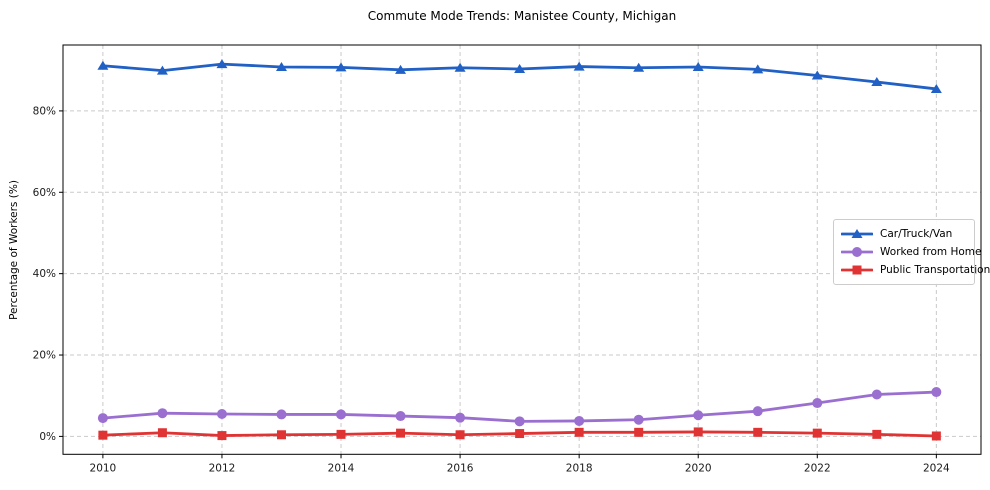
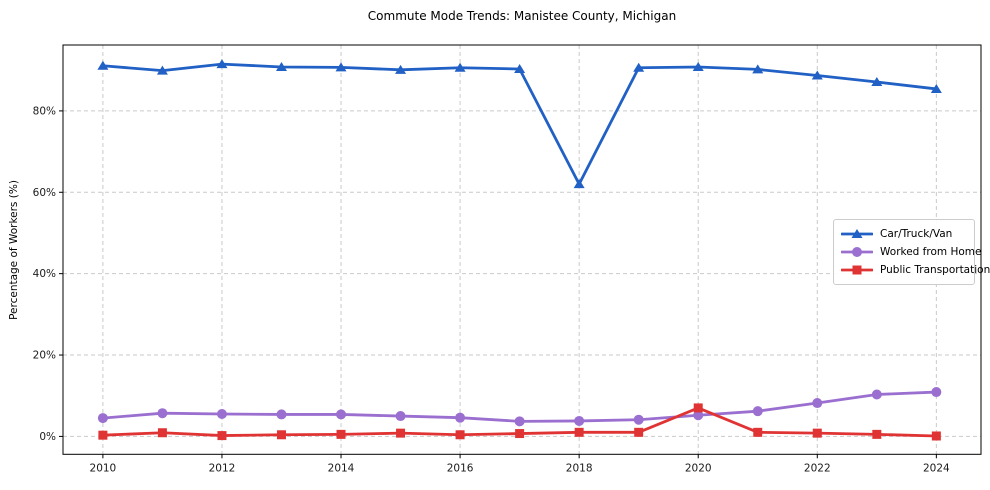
Car/Truck/Van/2018: 91% -> 62%
Public Transportation/2020: 1% -> 7%
